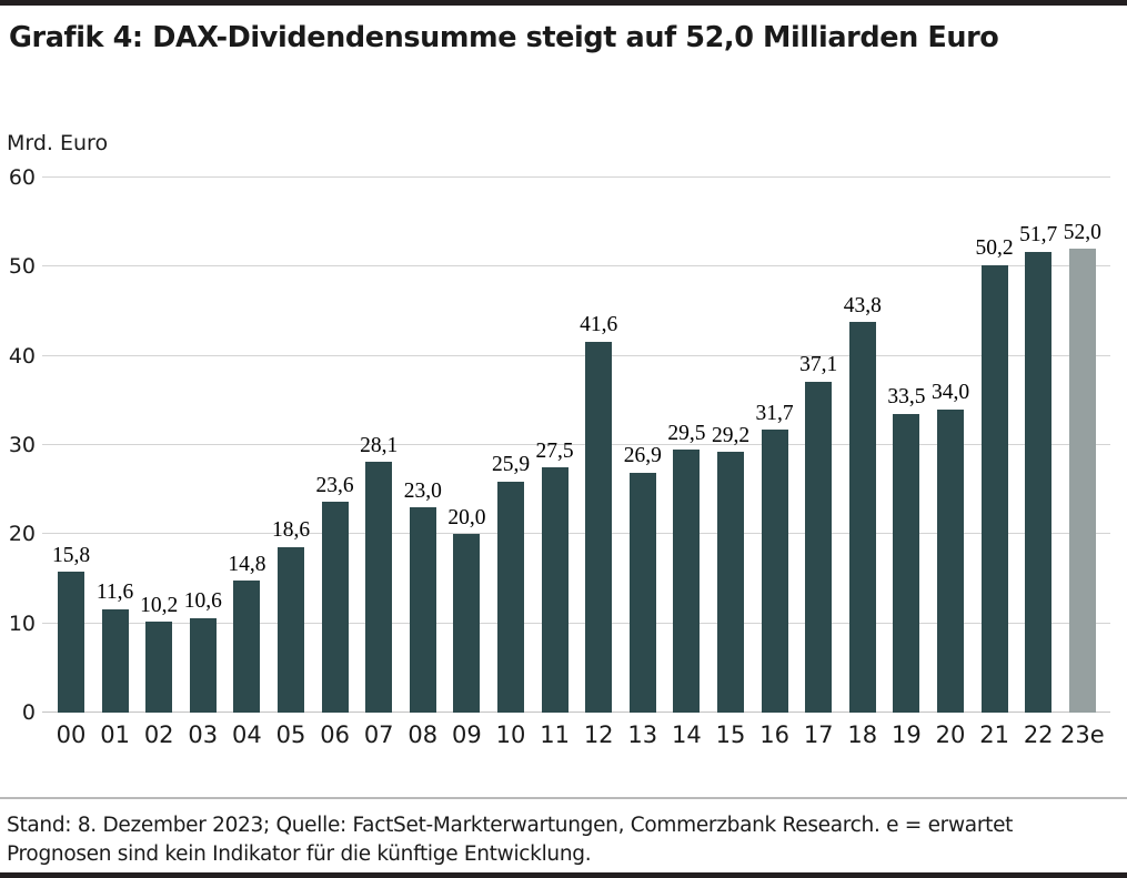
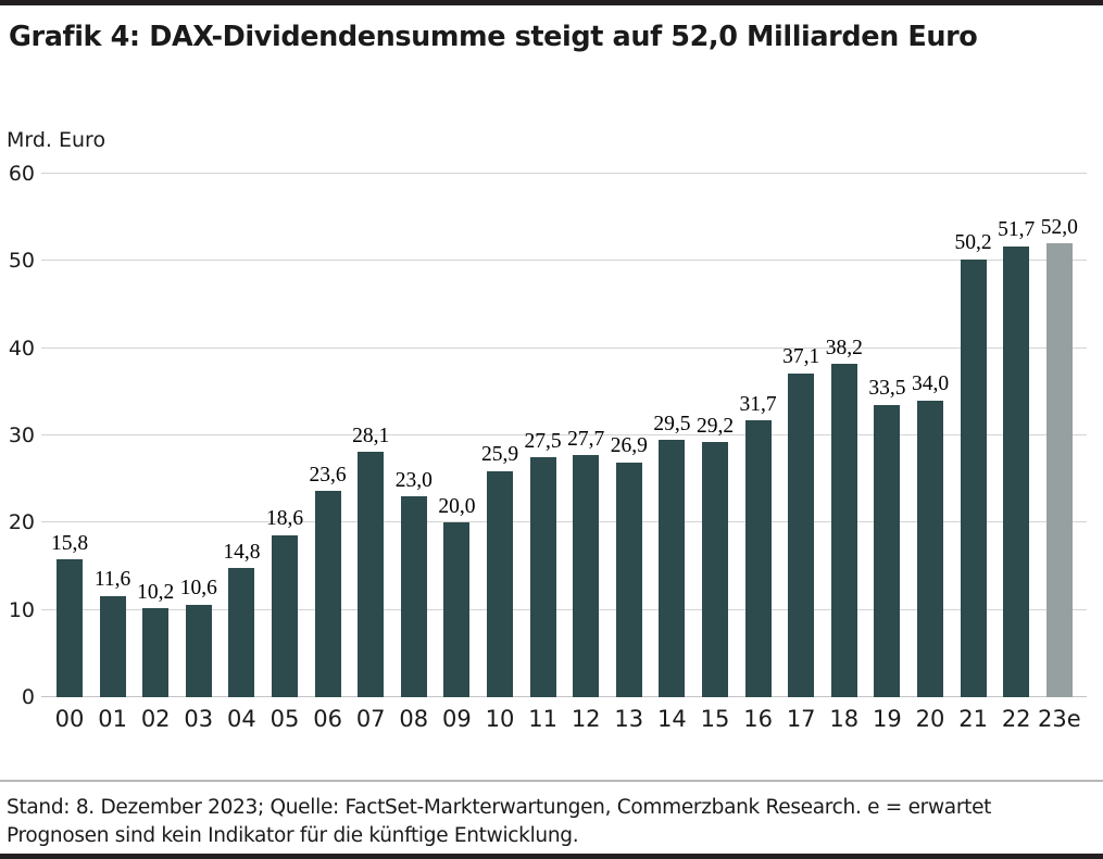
12: 41,6 -> 27,7
18: 43,8 -> 38,2
